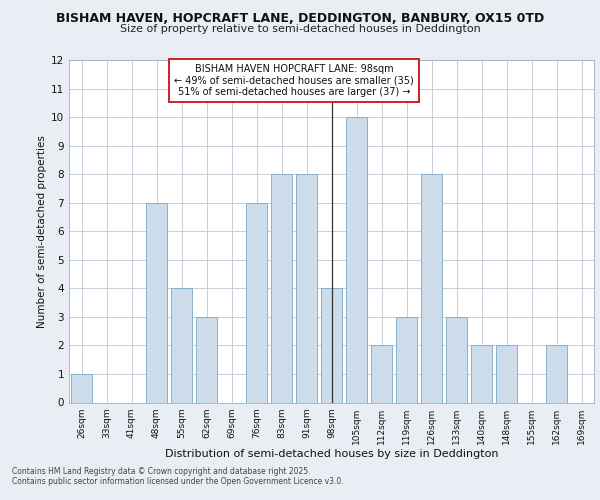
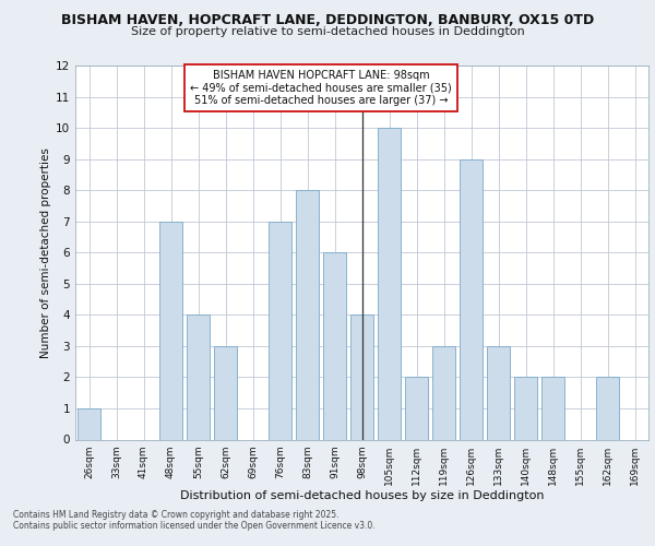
91sqm: 8 -> 6
126sqm: 8 -> 9
